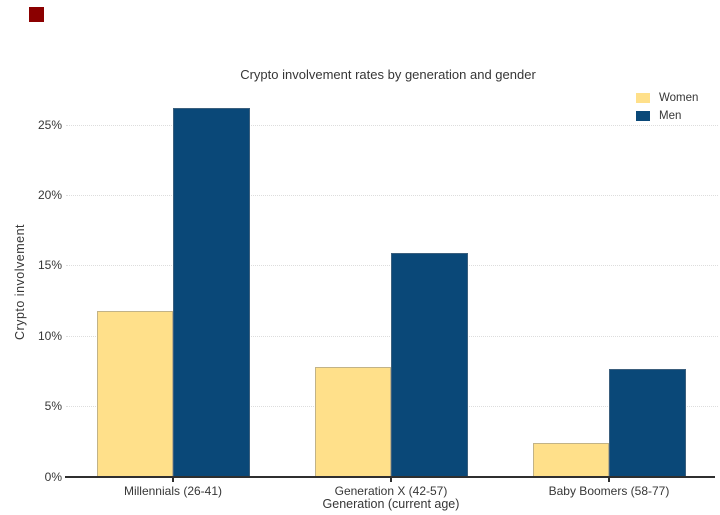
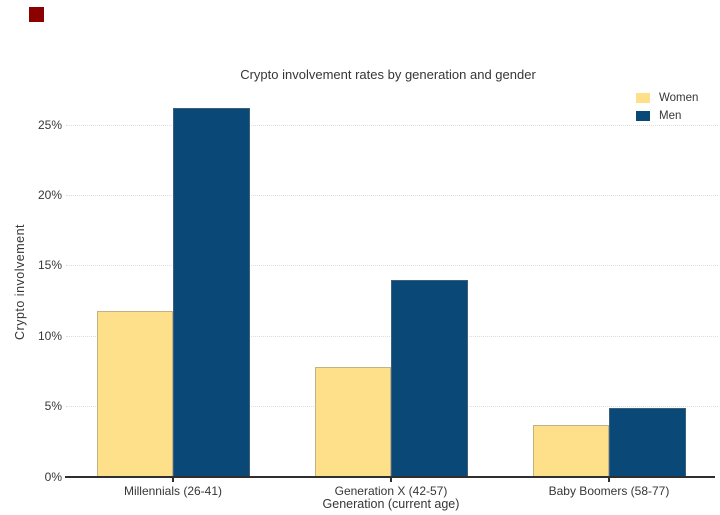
Men/Generation X (42-57): 15.9% -> 14.0%
Women/Baby Boomers (58-77): 2.4% -> 3.7%
Men/Baby Boomers (58-77): 7.7% -> 4.9%
